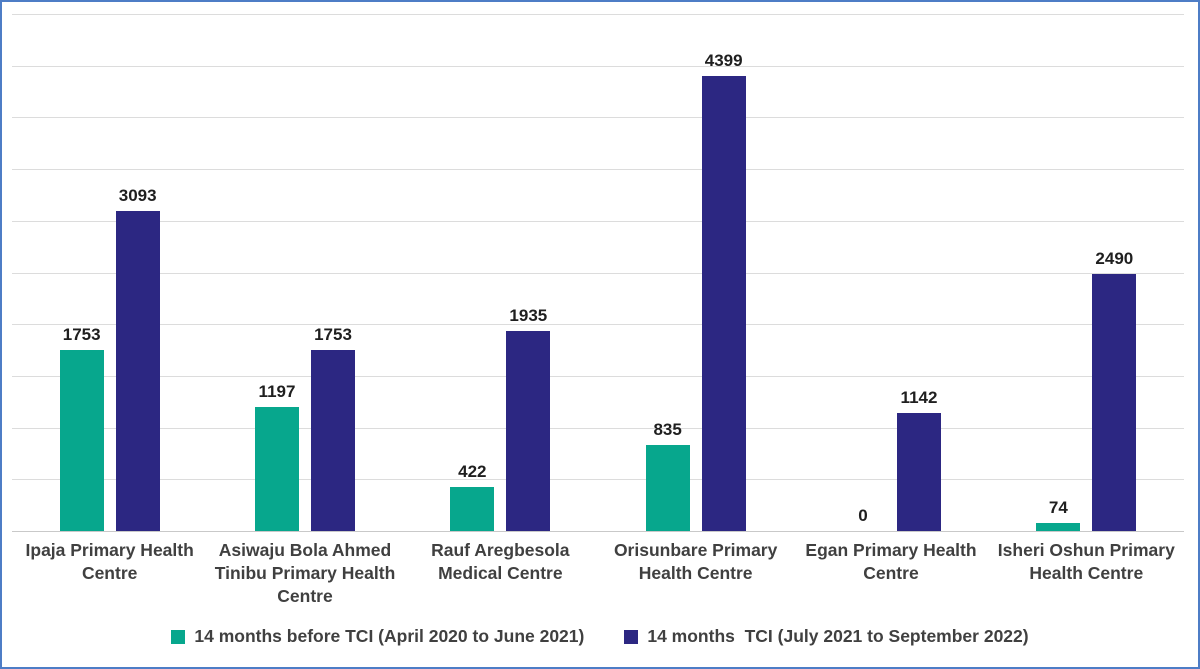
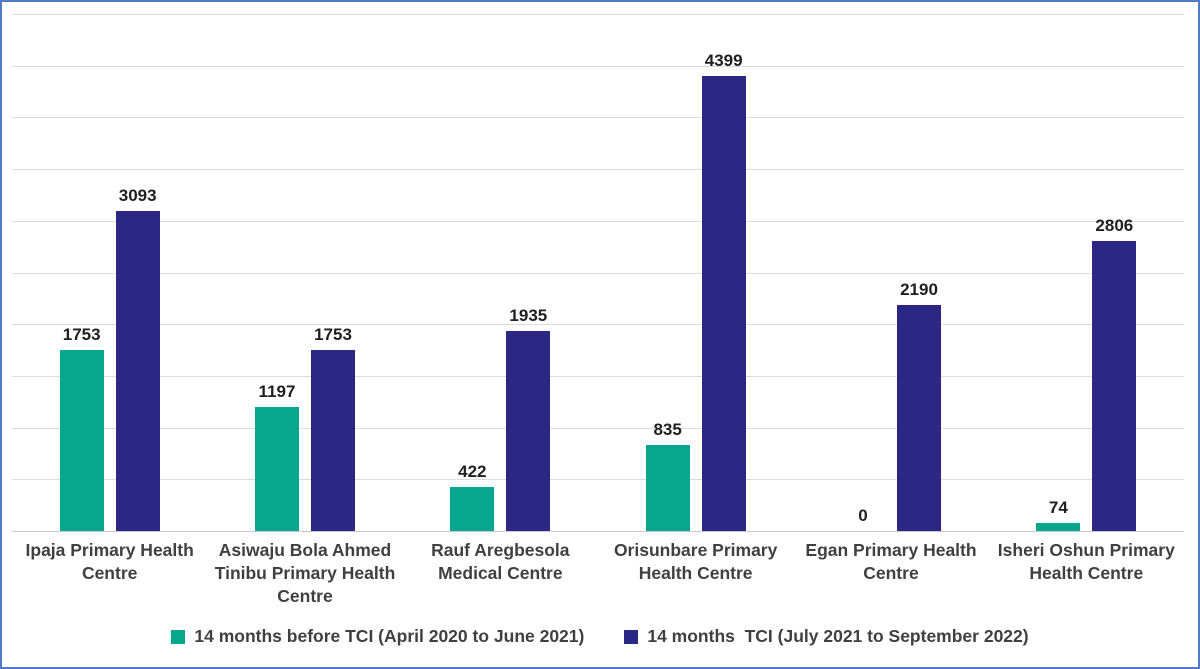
14 months TCI (July 2021 to September 2022)/Egan Primary Health Centre: 1142 -> 2190
14 months TCI (July 2021 to September 2022)/Isheri Oshun Primary Health Centre: 2490 -> 2806
